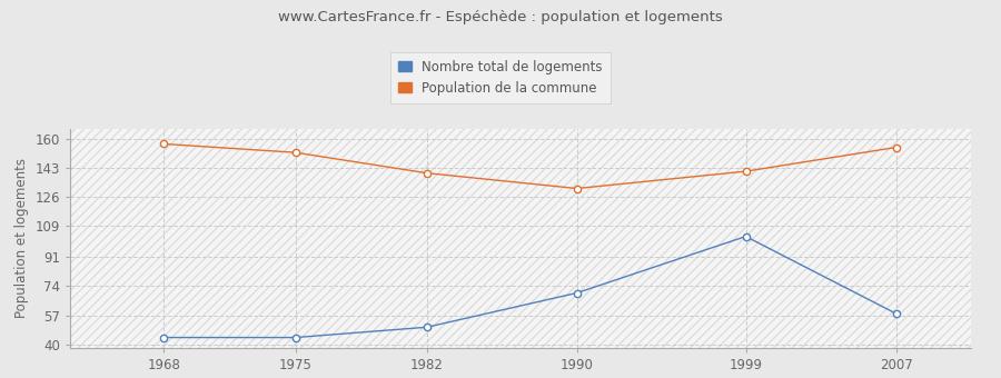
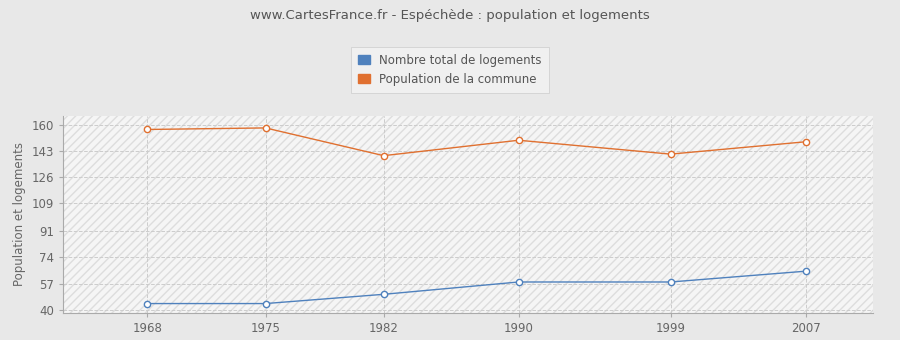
Population de la commune/1975: 152 -> 158
Nombre total de logements/1990: 70 -> 58
Population de la commune/1990: 131 -> 150
Nombre total de logements/1999: 103 -> 58
Nombre total de logements/2007: 58 -> 65
Population de la commune/2007: 155 -> 149
